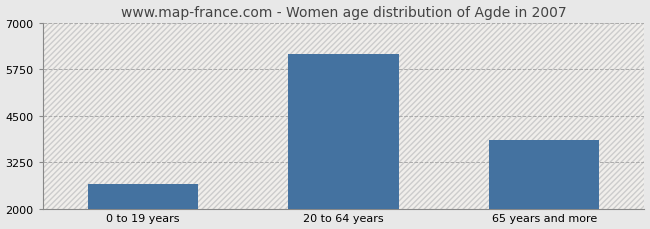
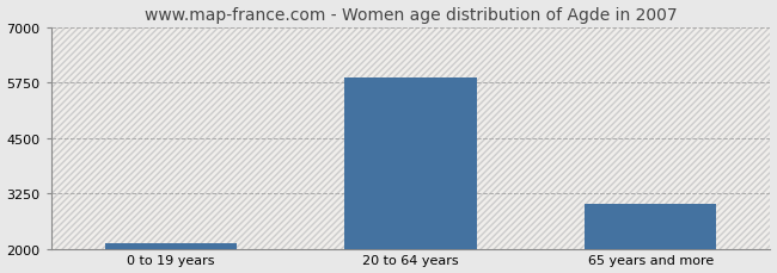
0 to 19 years: 2650 -> 2120
20 to 64 years: 6150 -> 5870
65 years and more: 3850 -> 3020
